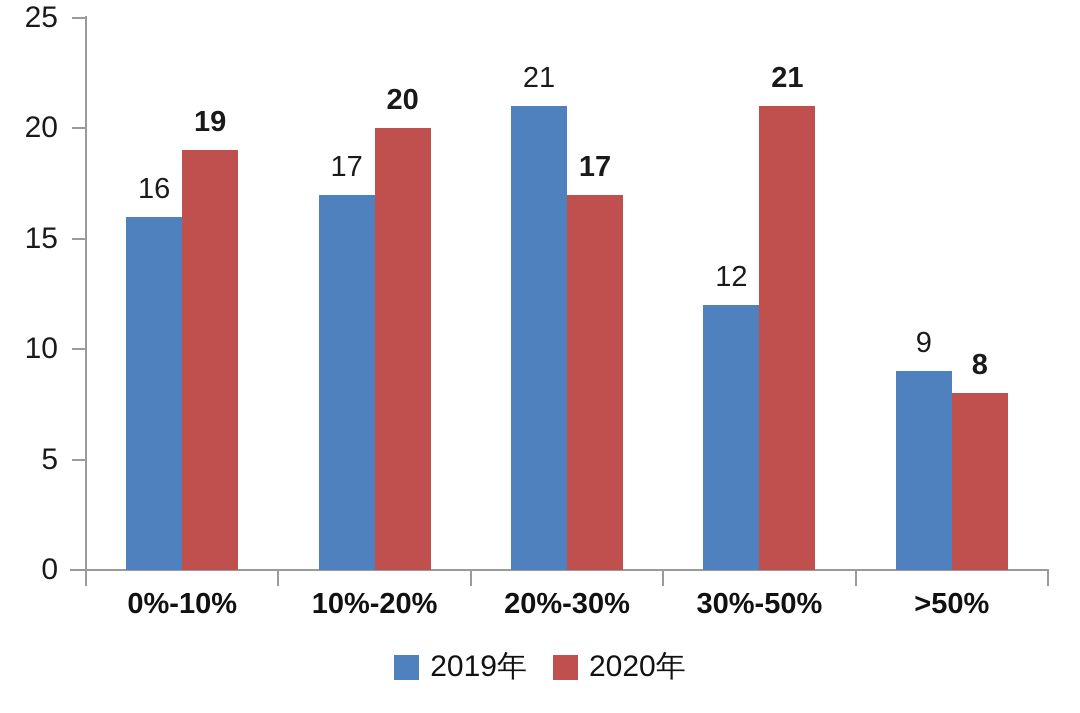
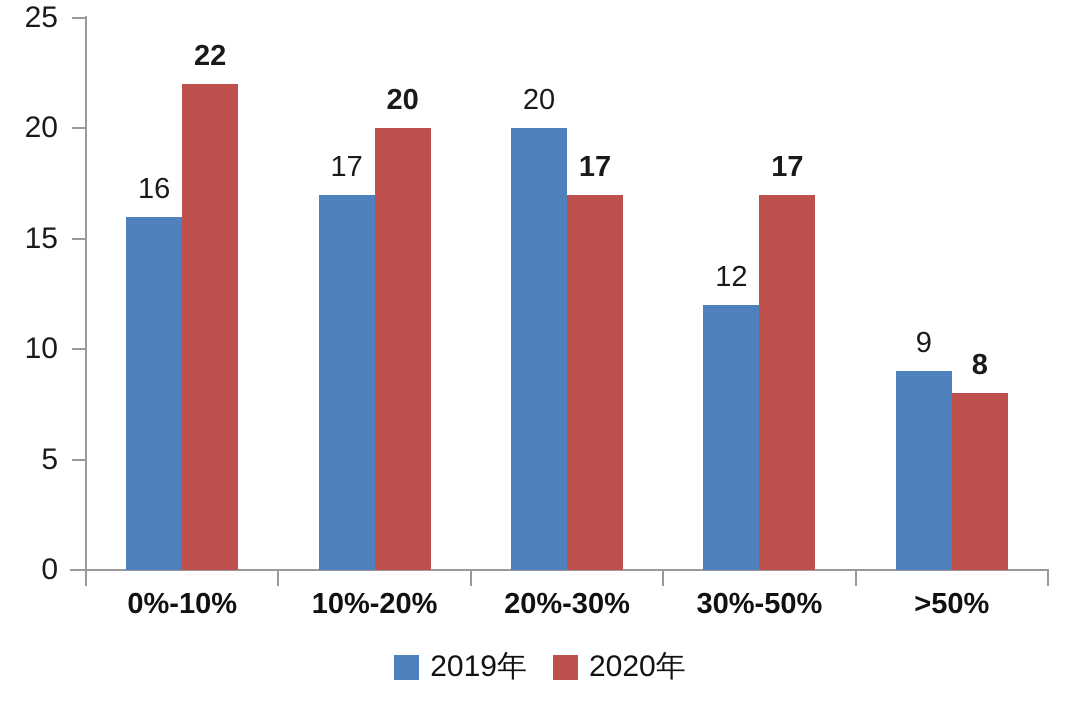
2020年/0%-10%: 19 -> 22
2019年/20%-30%: 21 -> 20
2020年/30%-50%: 21 -> 17
